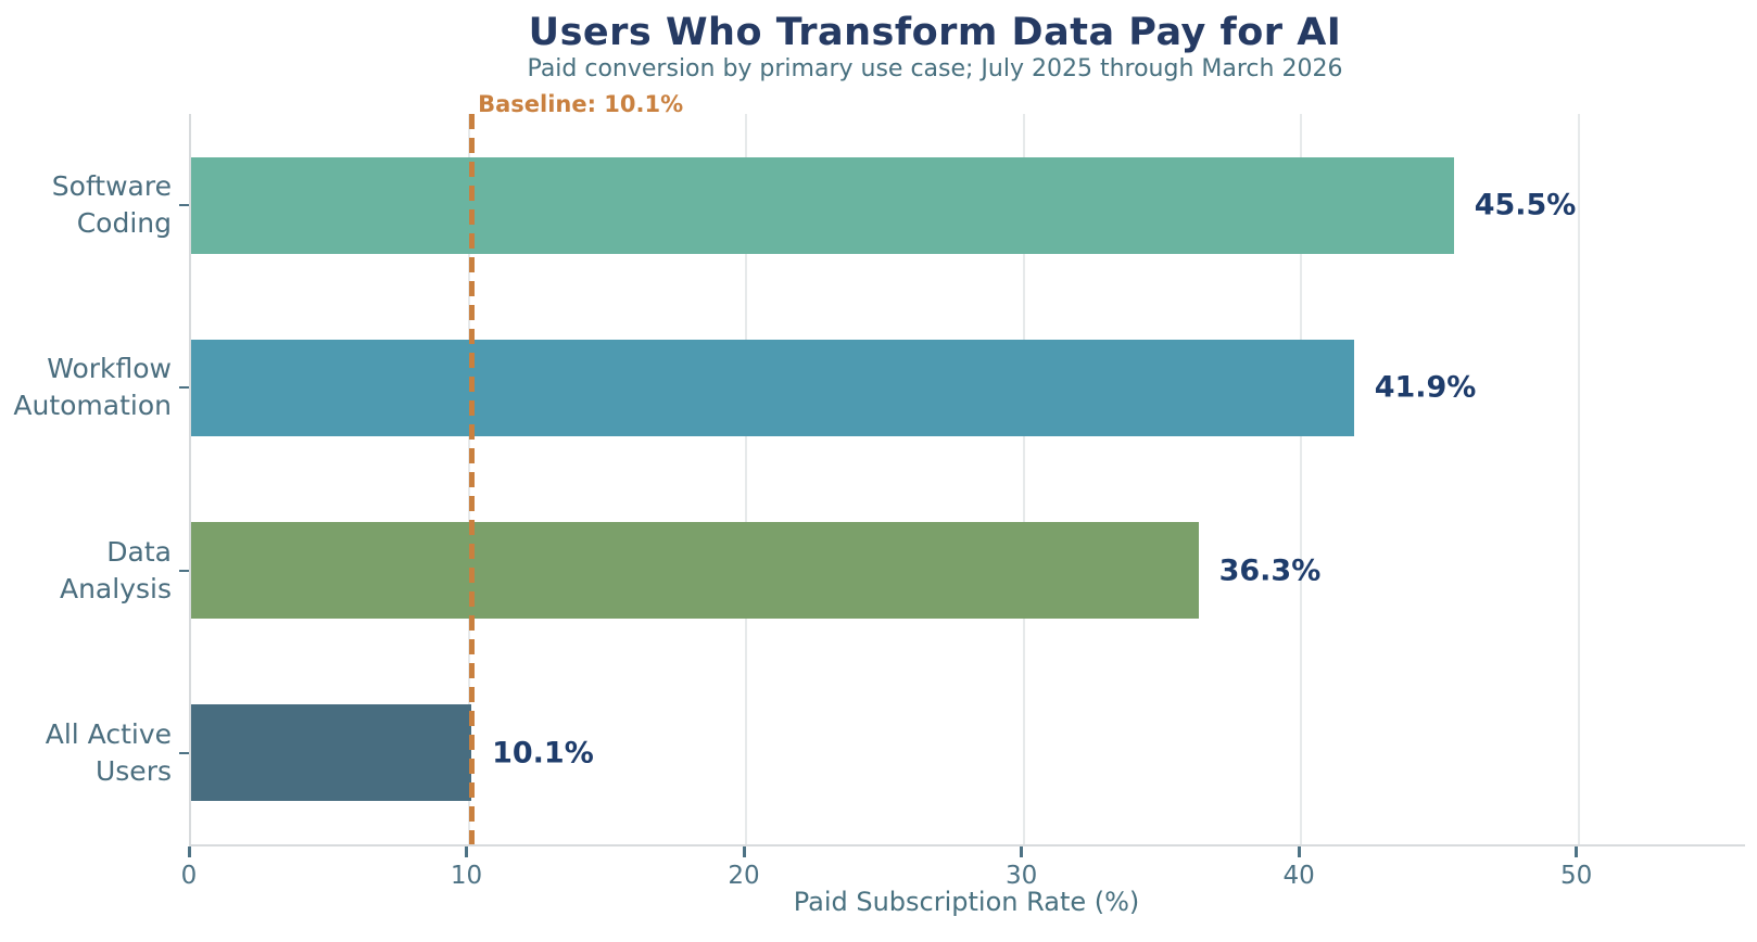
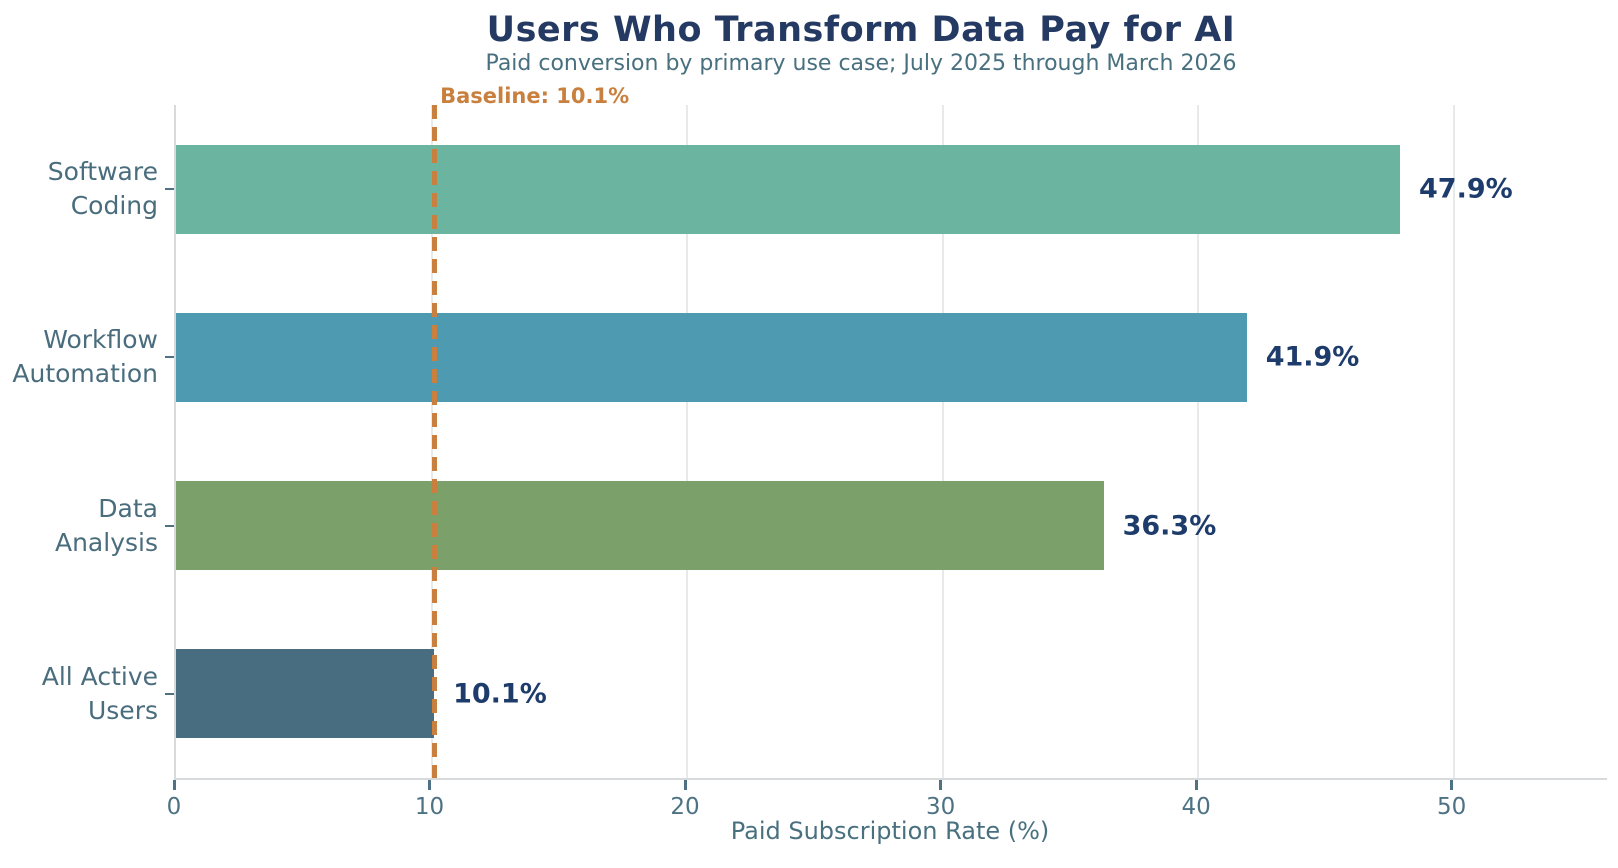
Software Coding: 45.5% -> 47.9%
